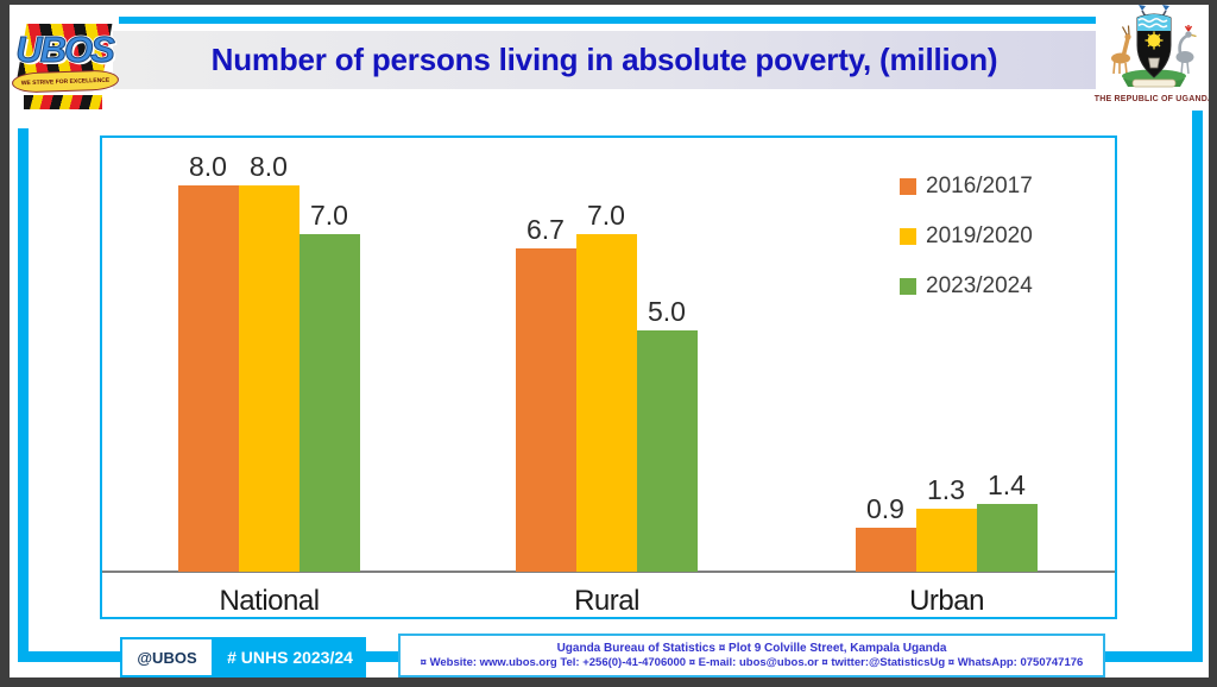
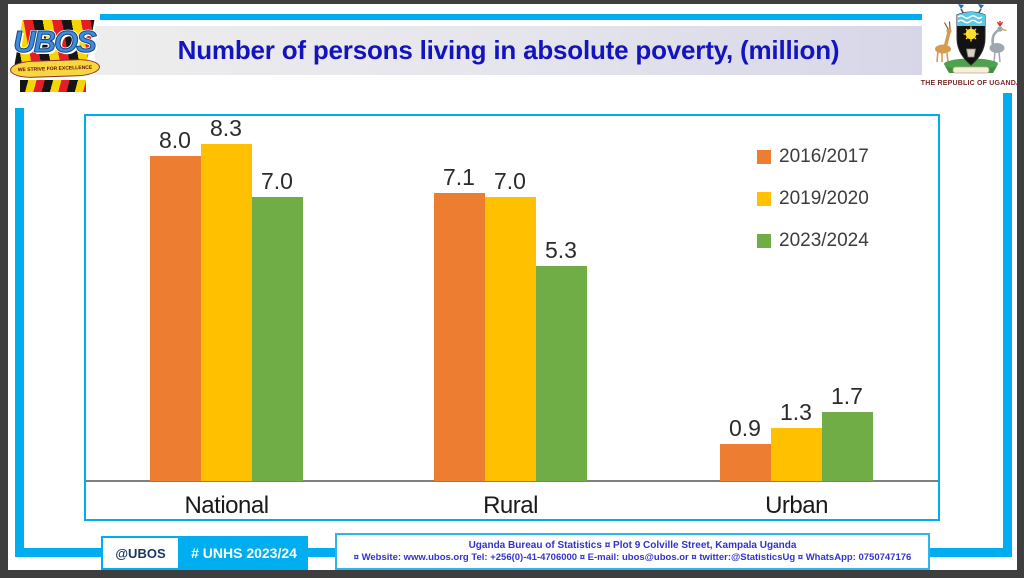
2019/2020/National: 8.0 -> 8.3
2016/2017/Rural: 6.7 -> 7.1
2023/2024/Rural: 5.0 -> 5.3
2023/2024/Urban: 1.4 -> 1.7
